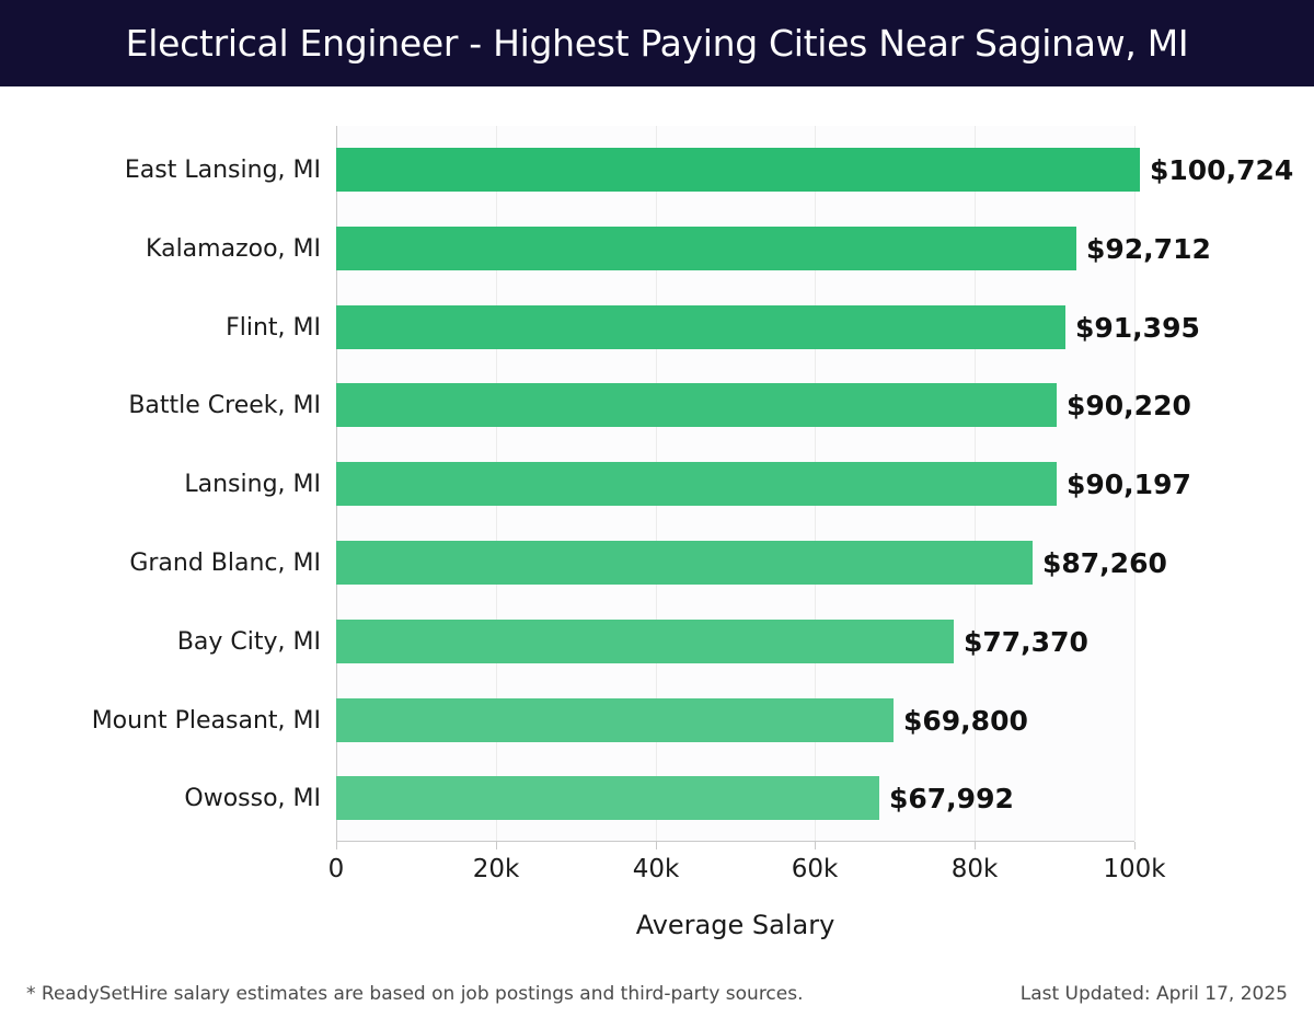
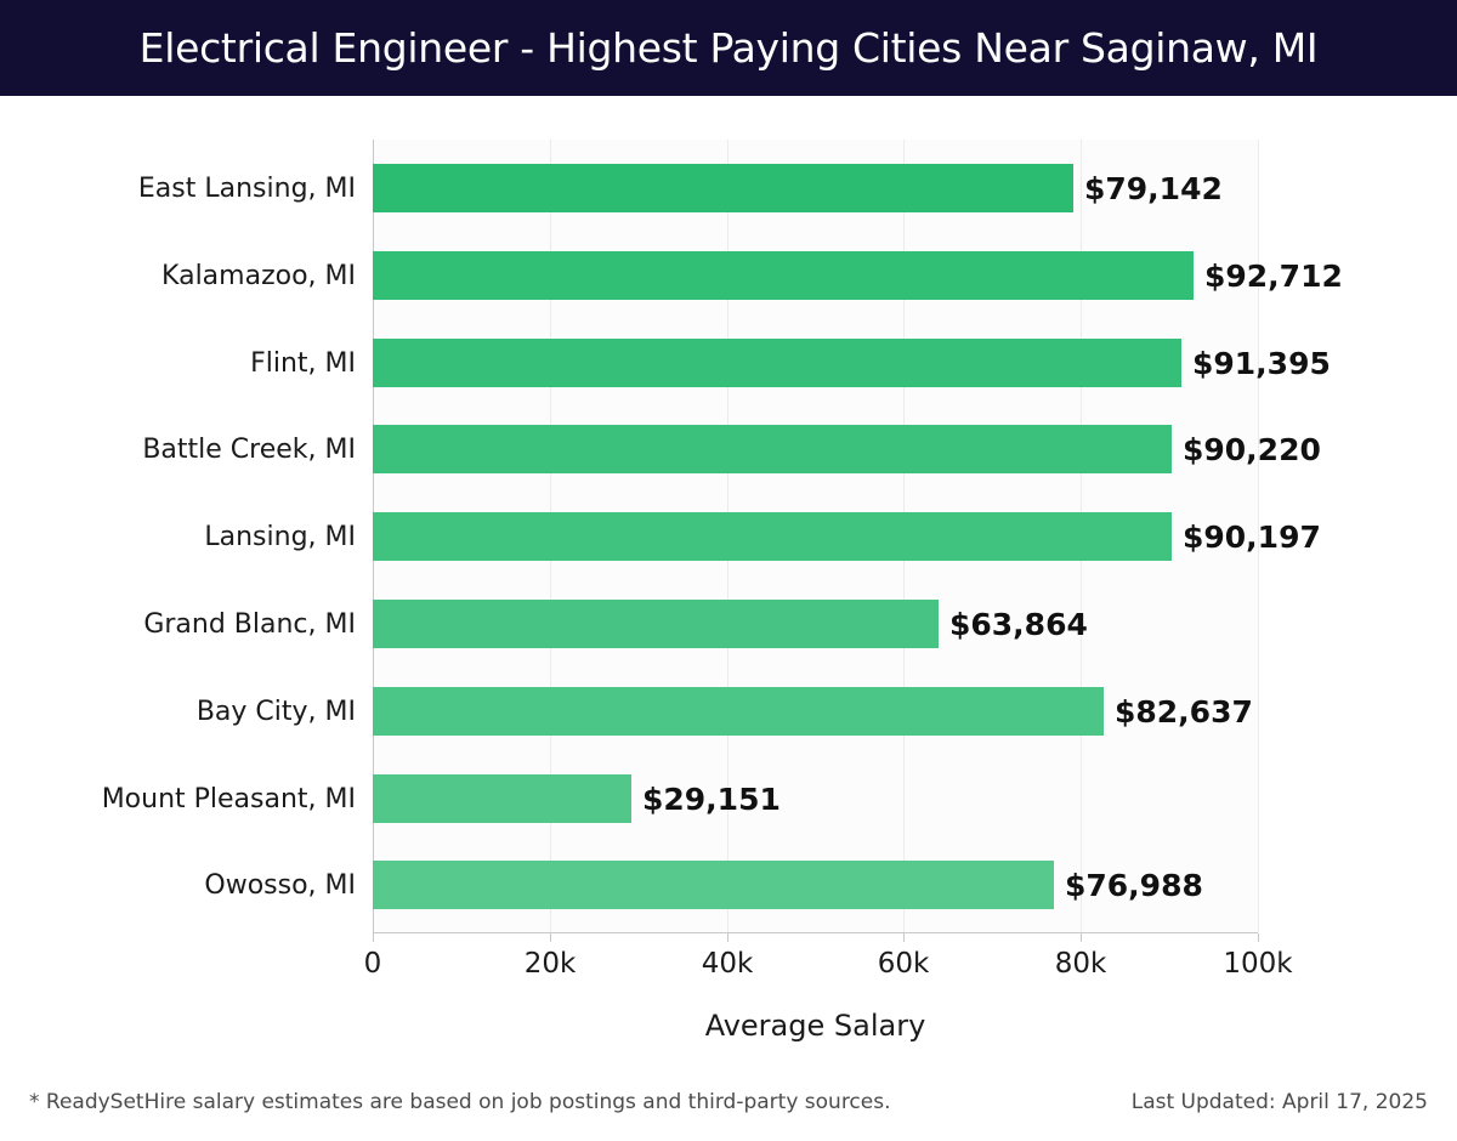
East Lansing, MI: $100,724 -> $79,142
Grand Blanc, MI: $87,260 -> $63,864
Bay City, MI: $77,370 -> $82,637
Mount Pleasant, MI: $69,800 -> $29,151
Owosso, MI: $67,992 -> $76,988
